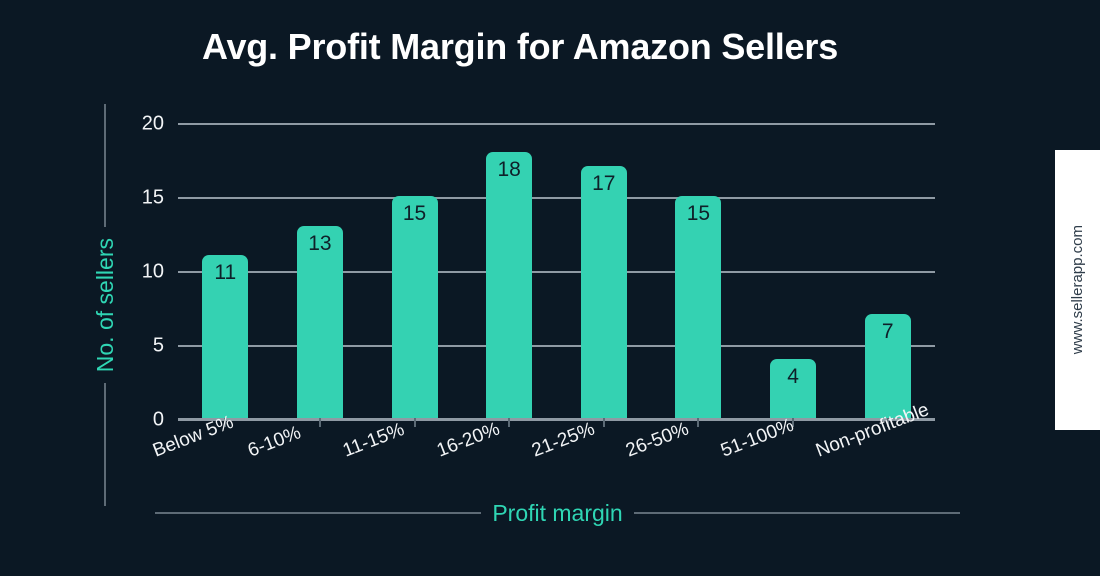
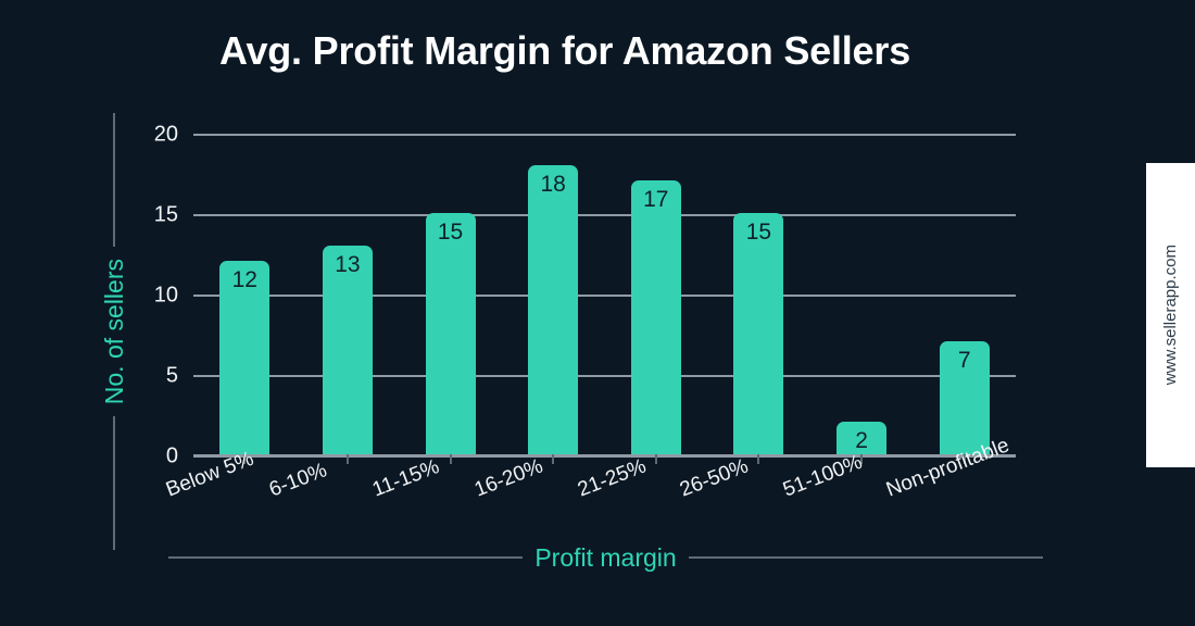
Below 5%: 11 -> 12
51-100%: 4 -> 2
